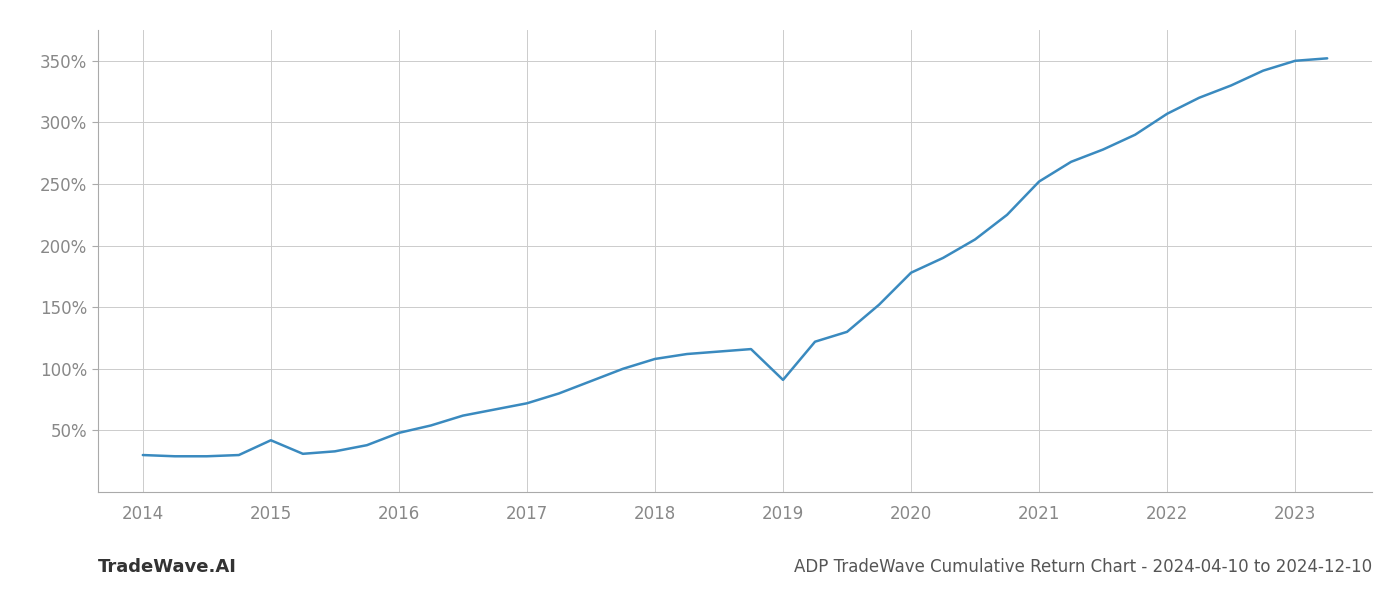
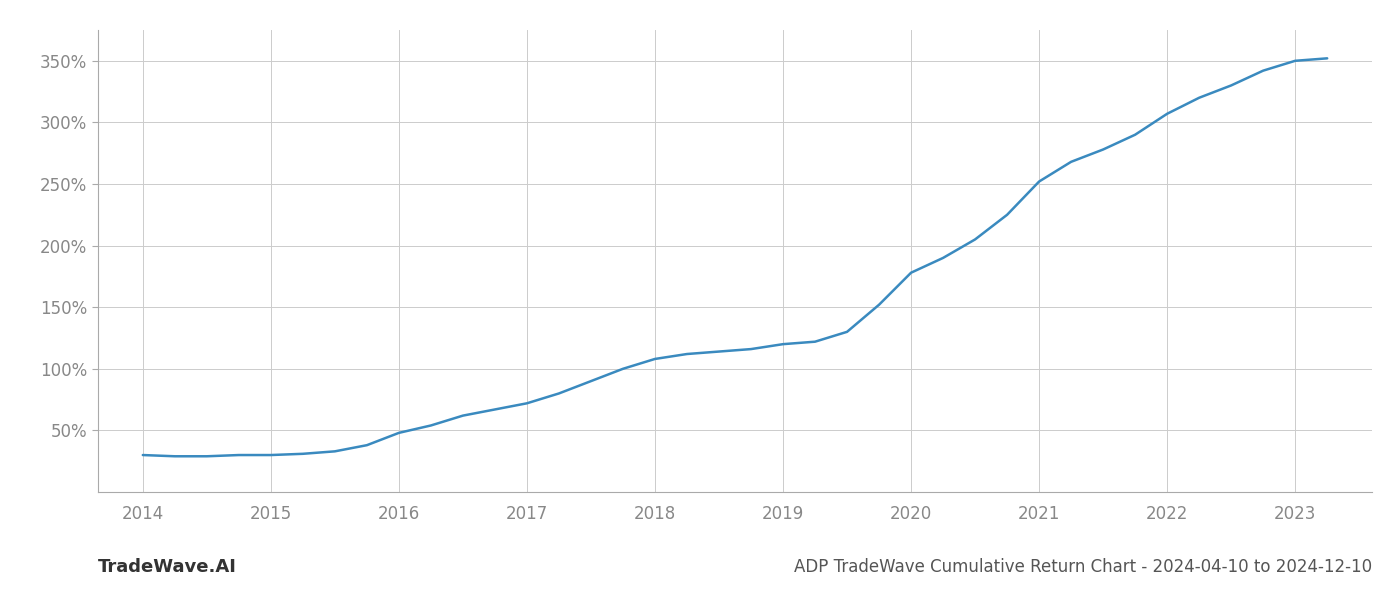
2015: 42% -> 30%
2019: 91% -> 120%
